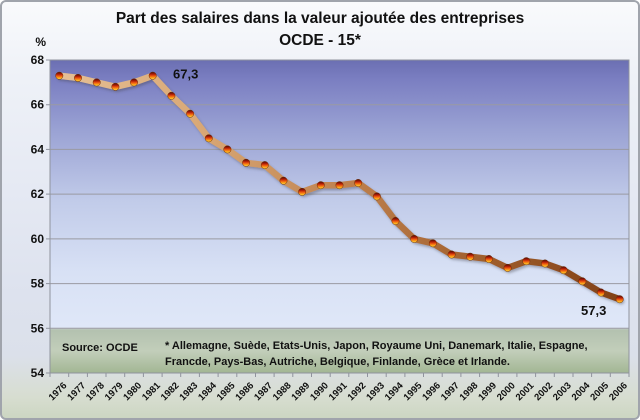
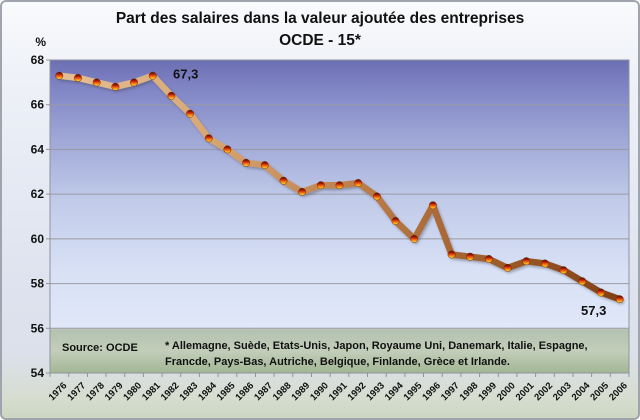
1996: 59.8 -> 61.5
